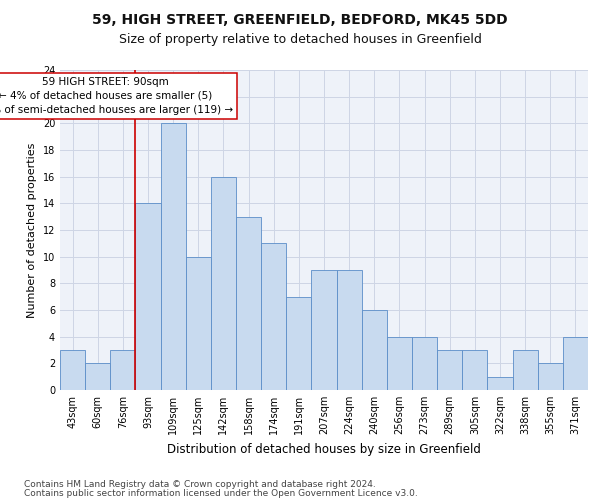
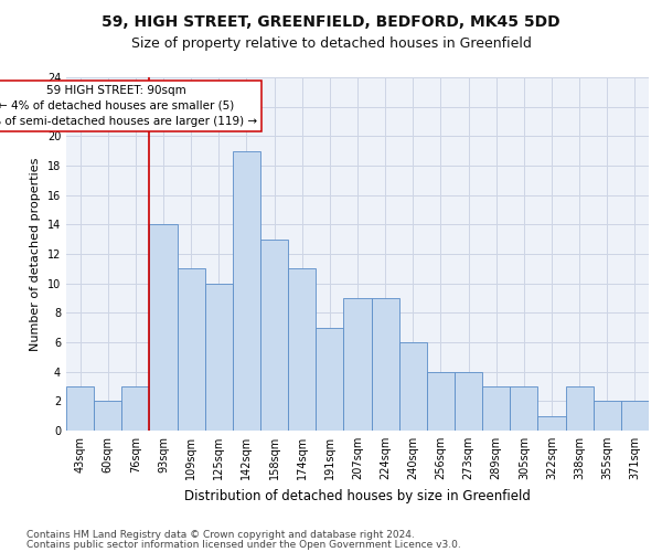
109sqm: 20 -> 11
142sqm: 16 -> 19
371sqm: 4 -> 2
